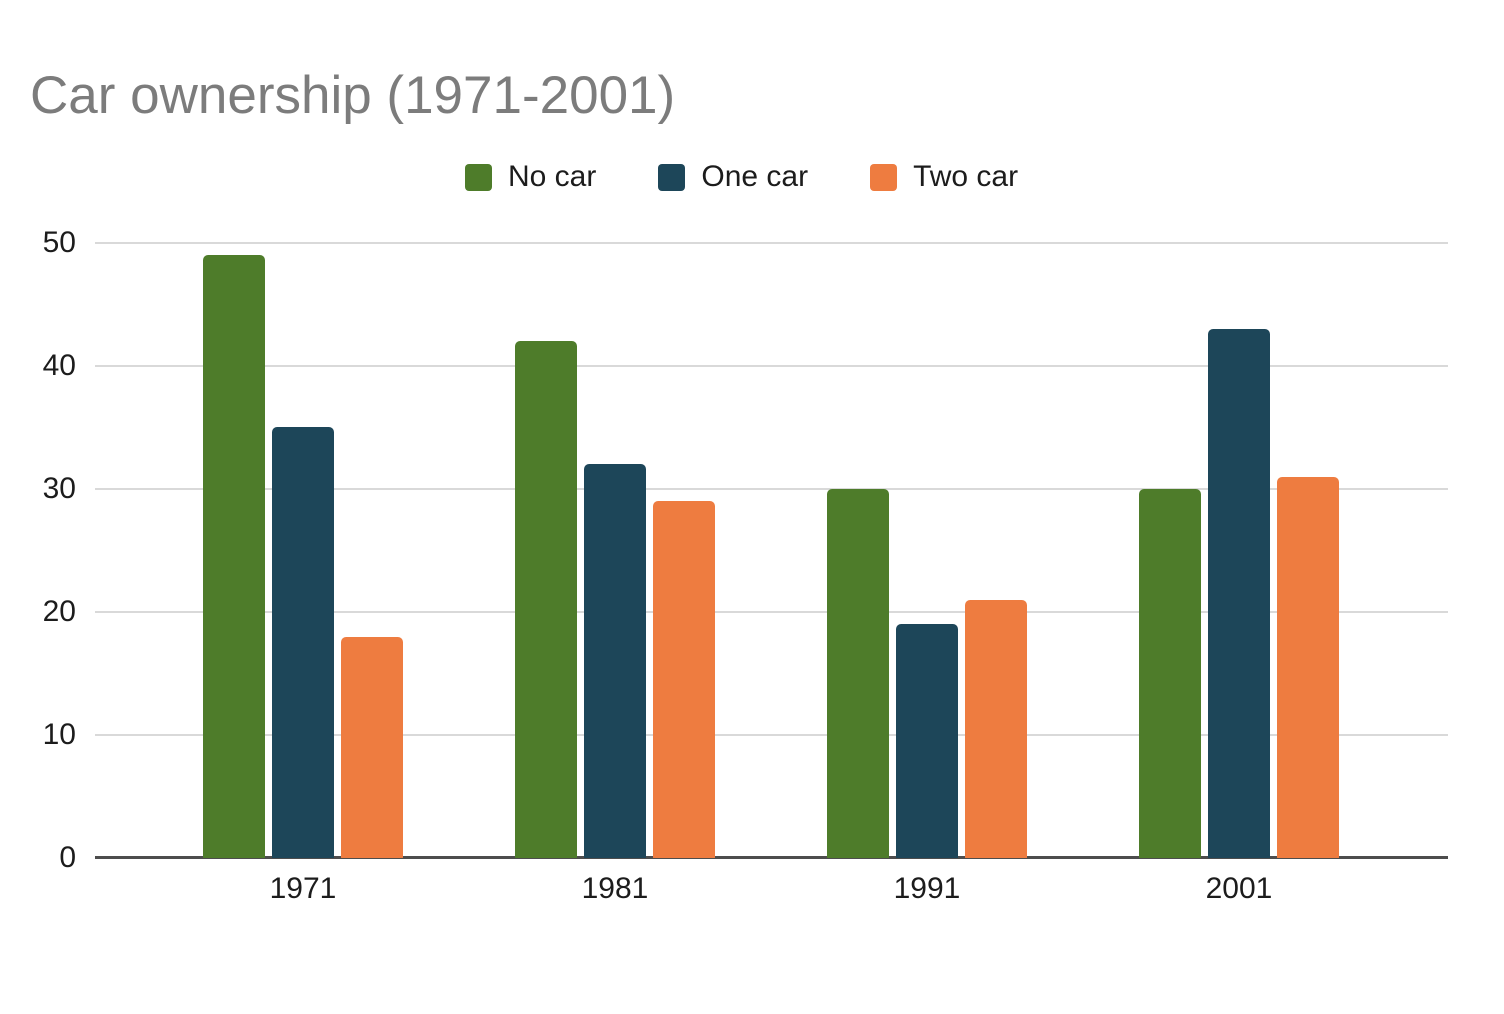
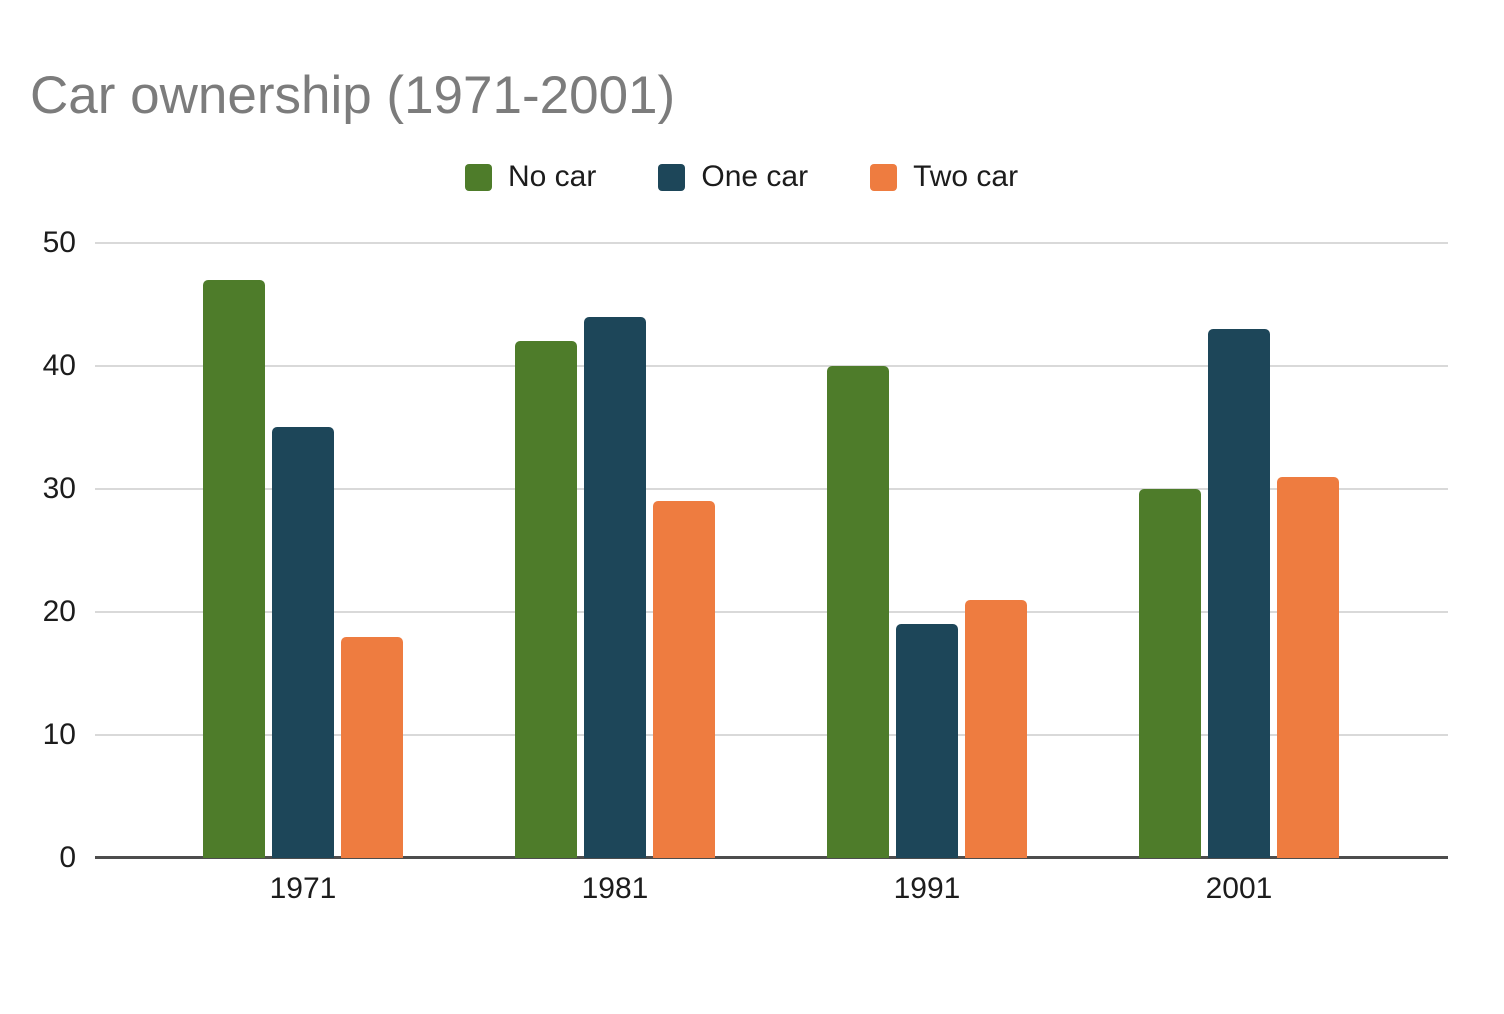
No car/1971: 49 -> 47
One car/1981: 32 -> 44
No car/1991: 30 -> 40
